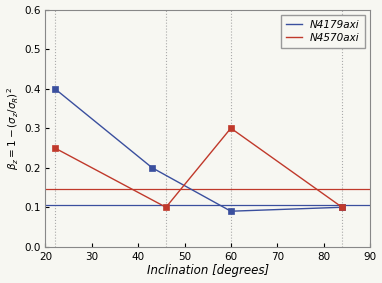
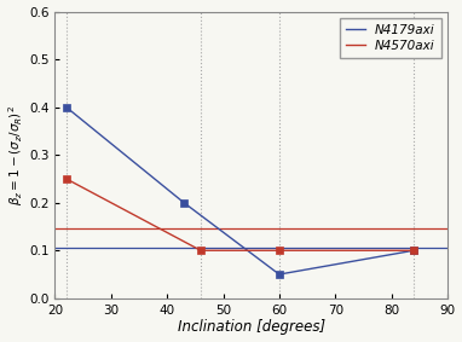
N4179axi/60: 0.09 -> 0.05
N4570axi/60: 0.30 -> 0.10
